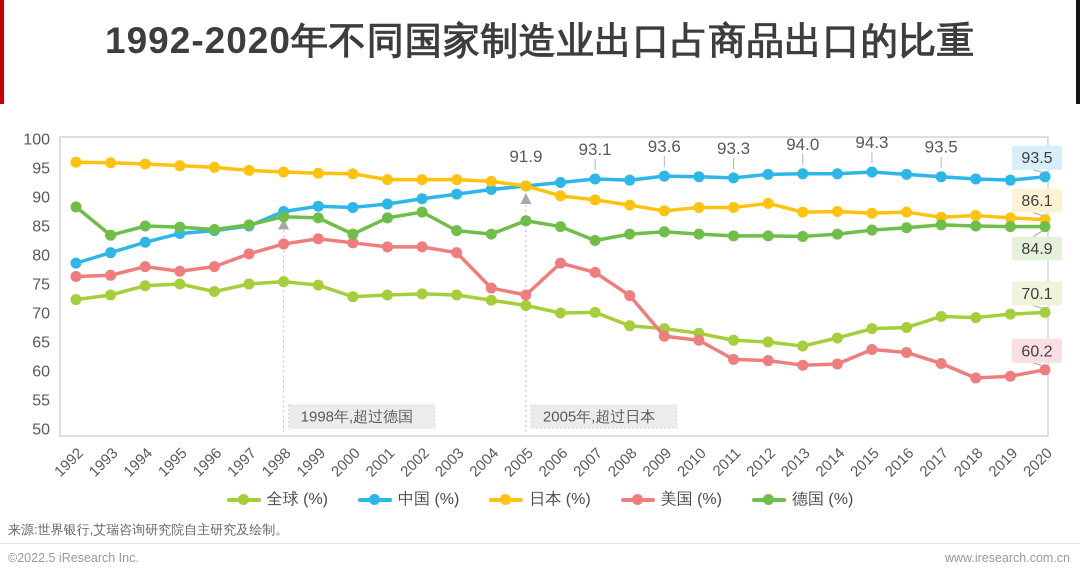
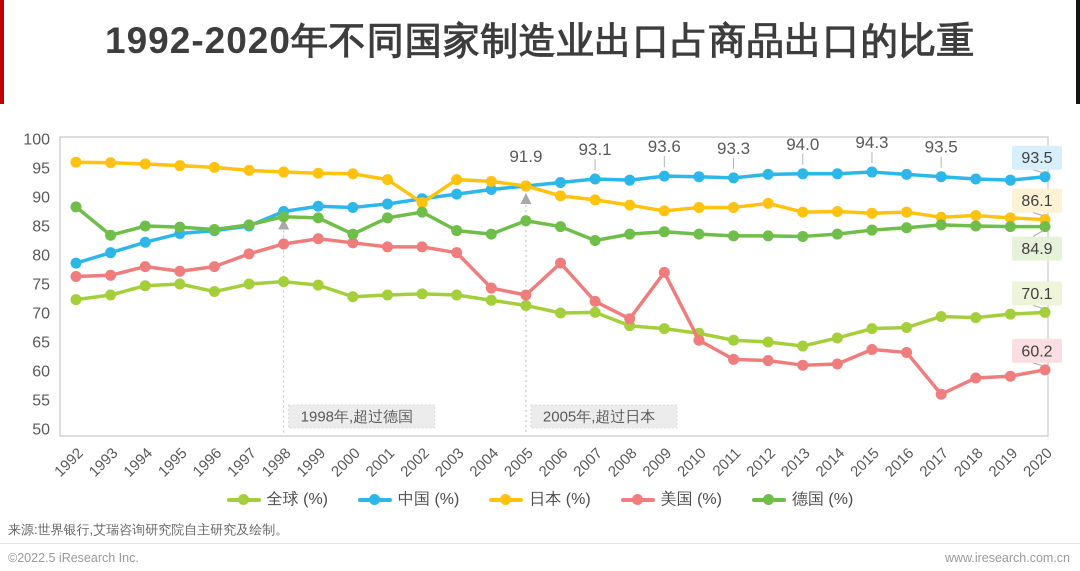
日本 (%)/2002: 93 -> 89
美国 (%)/2007: 77 -> 72
美国 (%)/2008: 73 -> 69
美国 (%)/2009: 66 -> 77
美国 (%)/2017: 61 -> 56
